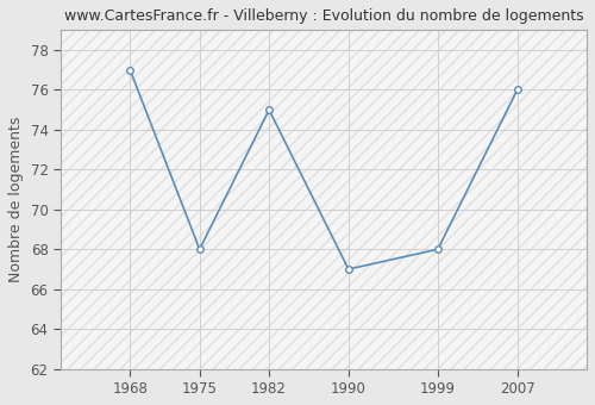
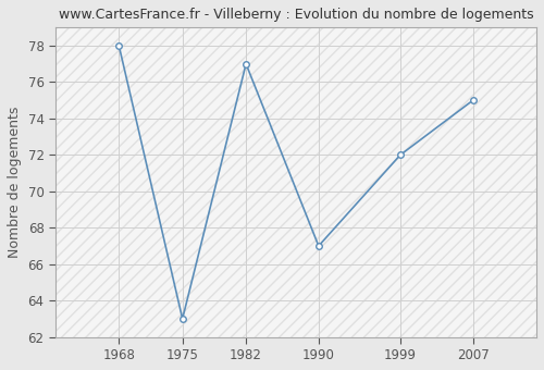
1968: 77 -> 78
1975: 68 -> 63
1982: 75 -> 77
1999: 68 -> 72
2007: 76 -> 75
